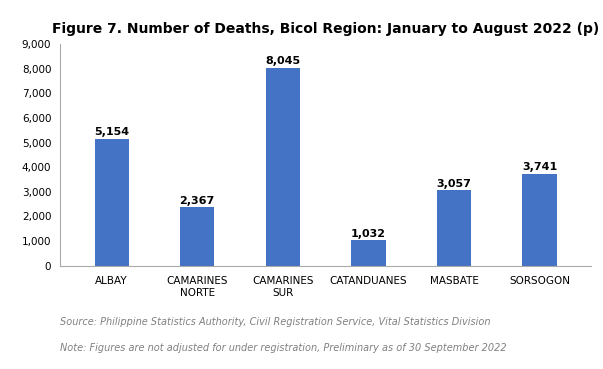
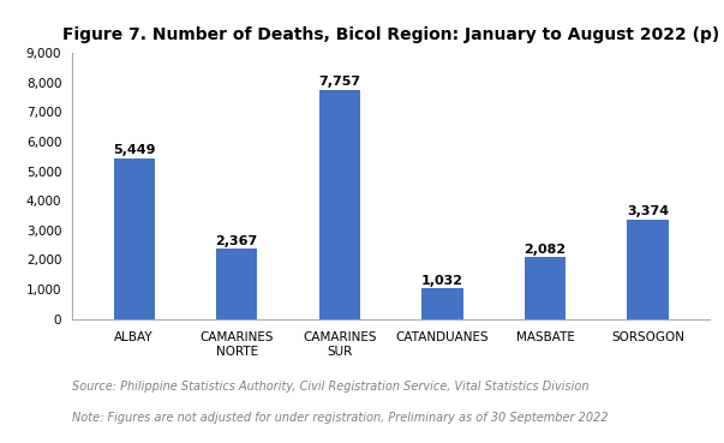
ALBAY: 5,154 -> 5,449
CAMARINES SUR: 8,045 -> 7,757
MASBATE: 3,057 -> 2,082
SORSOGON: 3,741 -> 3,374
